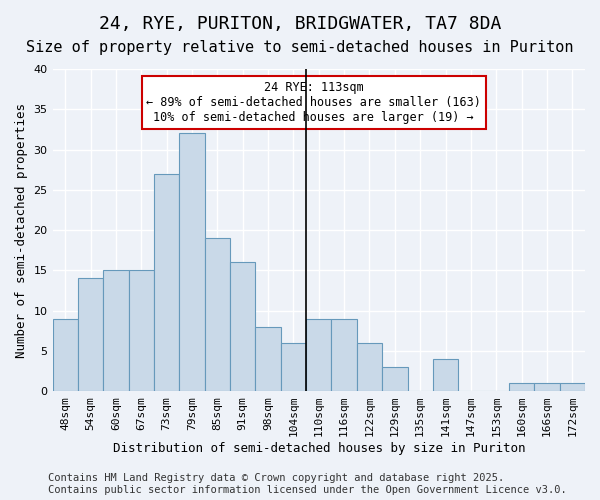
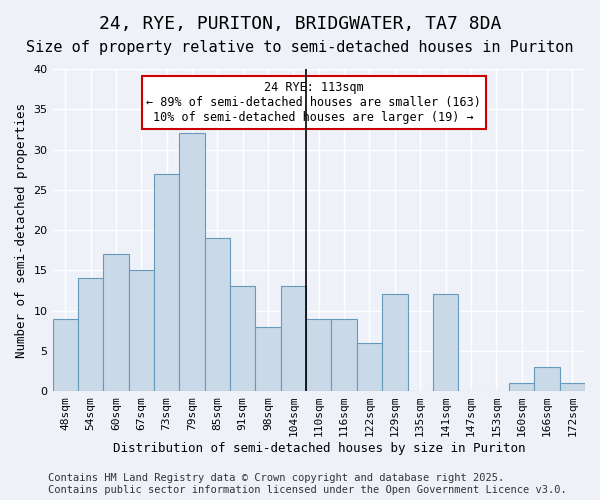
60sqm: 15 -> 17
91sqm: 16 -> 13
104sqm: 6 -> 13
129sqm: 3 -> 12
141sqm: 4 -> 12
166sqm: 1 -> 3
